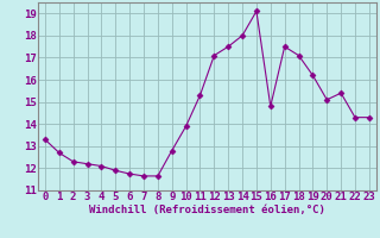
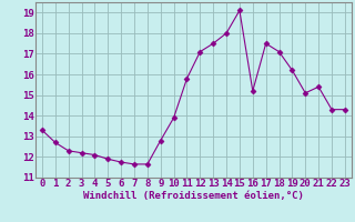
11: 15.3 -> 15.8
16: 14.8 -> 15.2
